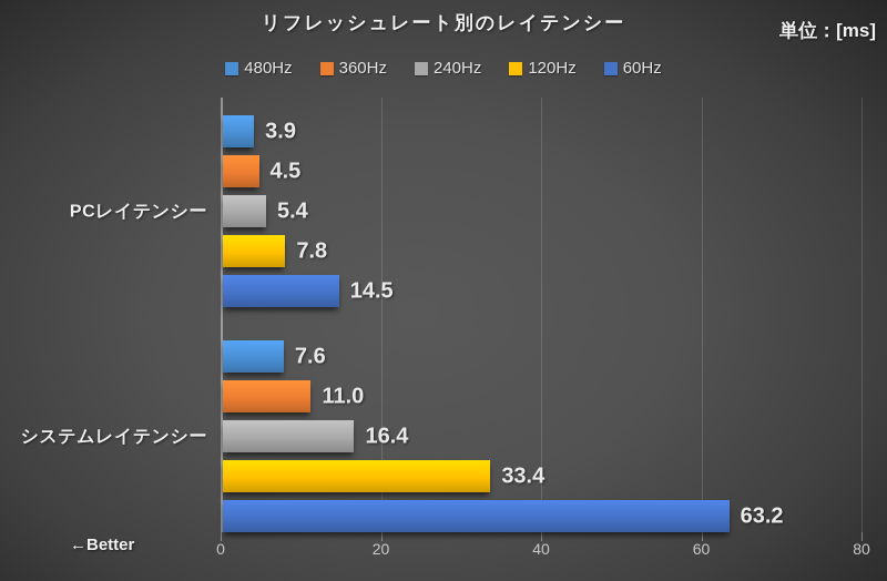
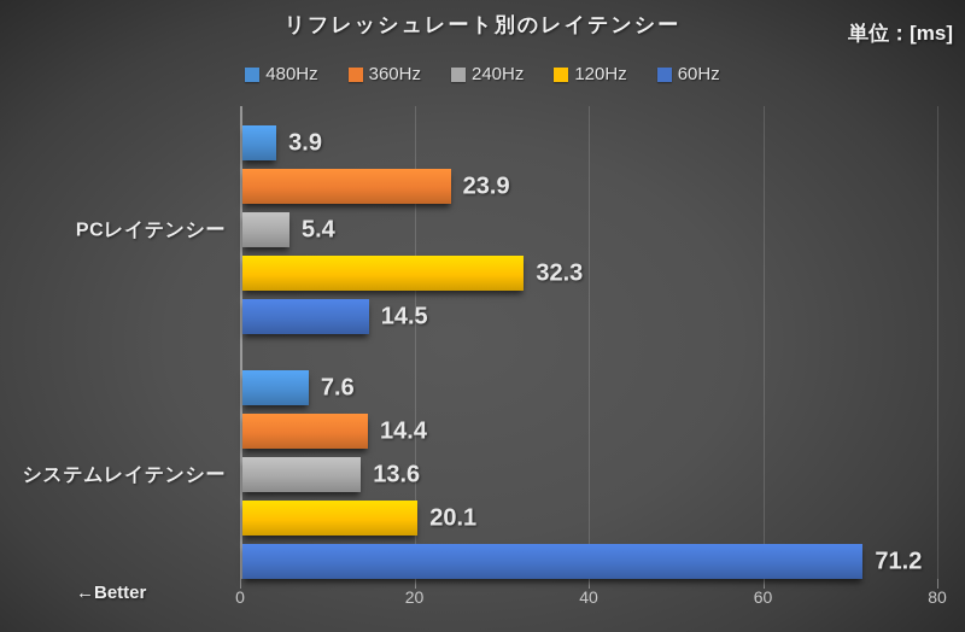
360Hz/PCレイテンシー: 4.5 -> 23.9
120Hz/PCレイテンシー: 7.8 -> 32.3
360Hz/システムレイテンシー: 11.0 -> 14.4
240Hz/システムレイテンシー: 16.4 -> 13.6
120Hz/システムレイテンシー: 33.4 -> 20.1
60Hz/システムレイテンシー: 63.2 -> 71.2
